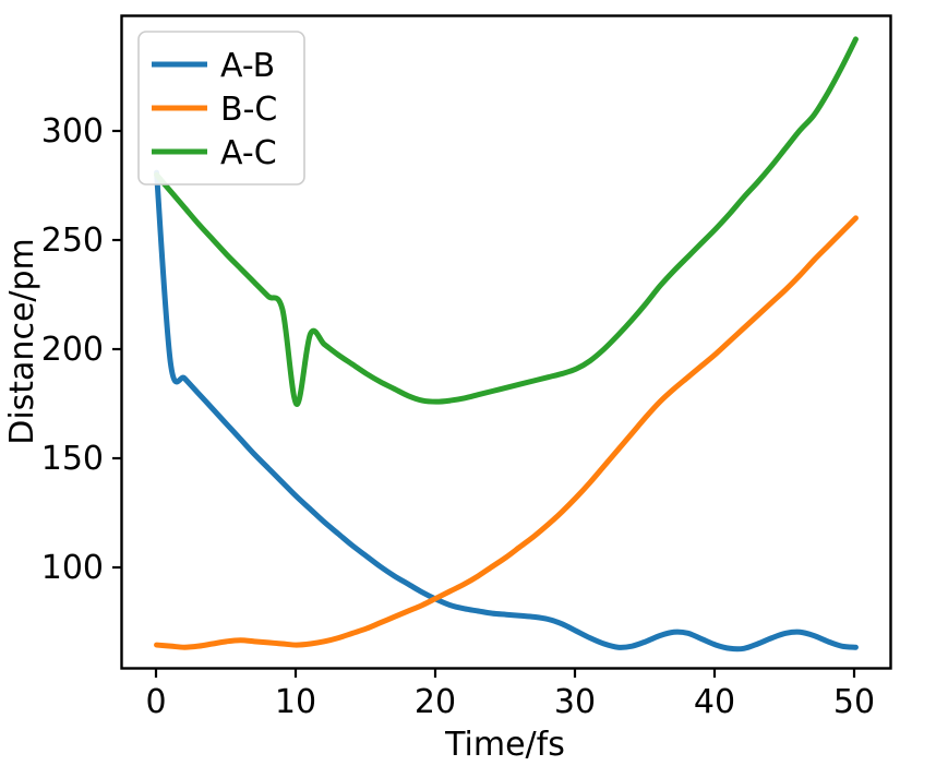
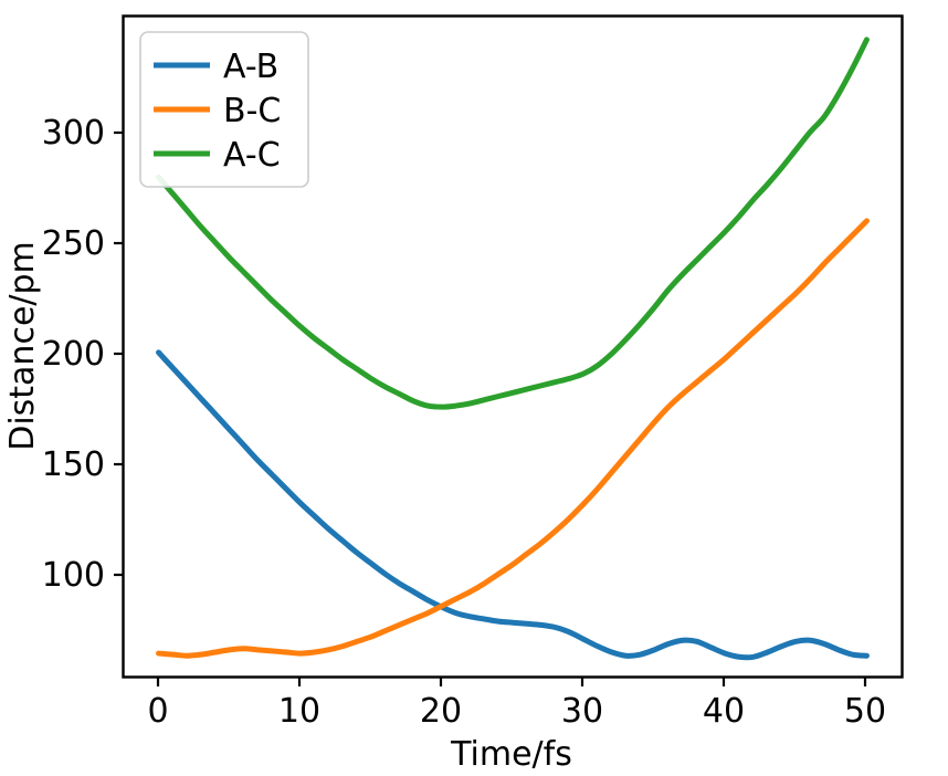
A-B/0: 276 -> 201
A-C/10: 177 -> 212
